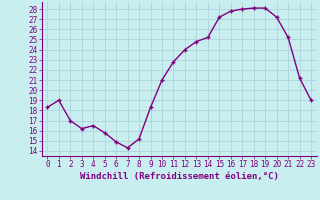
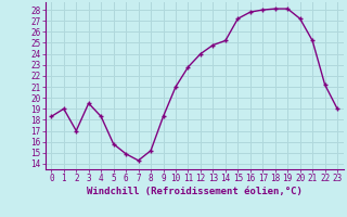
3: 16.2 -> 19.5
4: 16.5 -> 18.3
